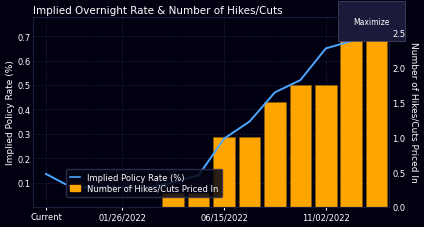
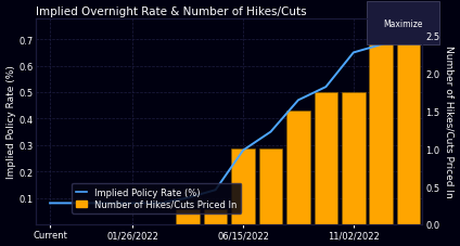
Implied Policy Rate (%)/Current: 0.135 -> 0.080
